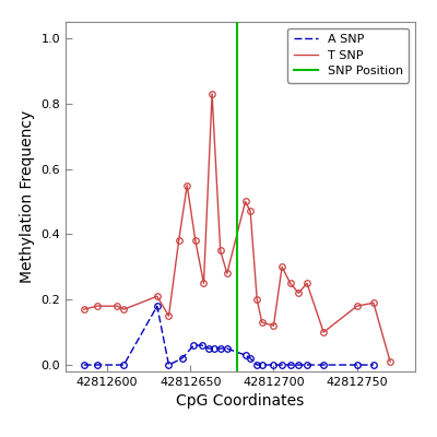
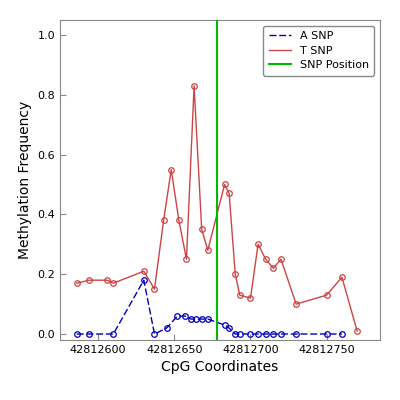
T SNP/42812750: 0.18 -> 0.13
